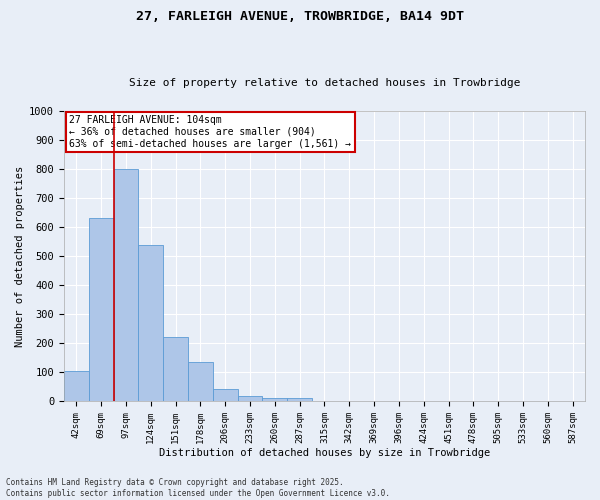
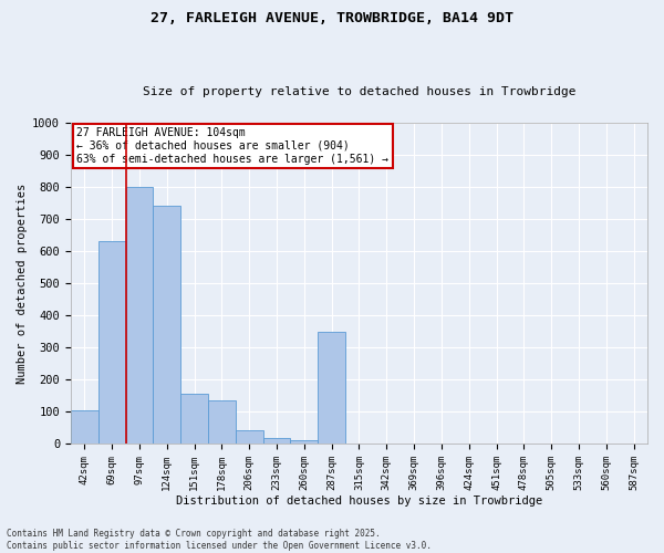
124sqm: 540 -> 740
151sqm: 220 -> 155
287sqm: 10 -> 350
